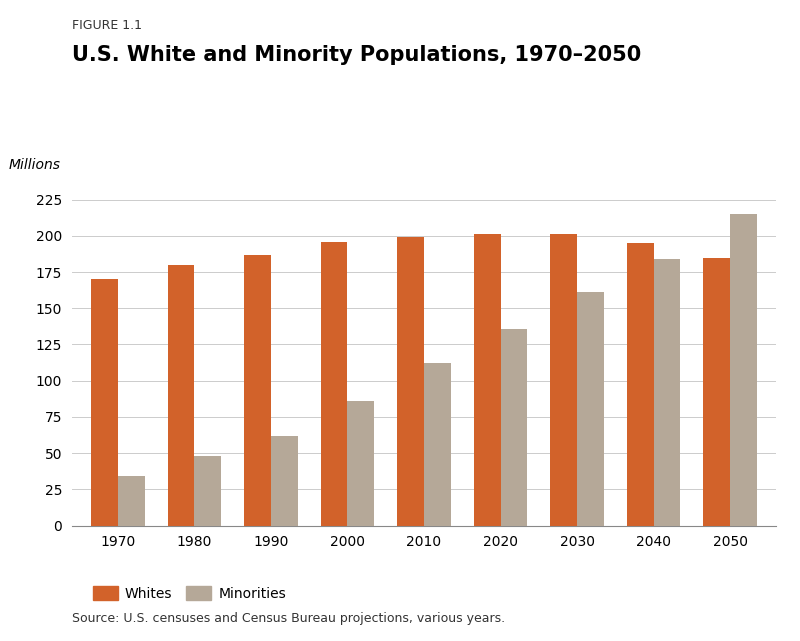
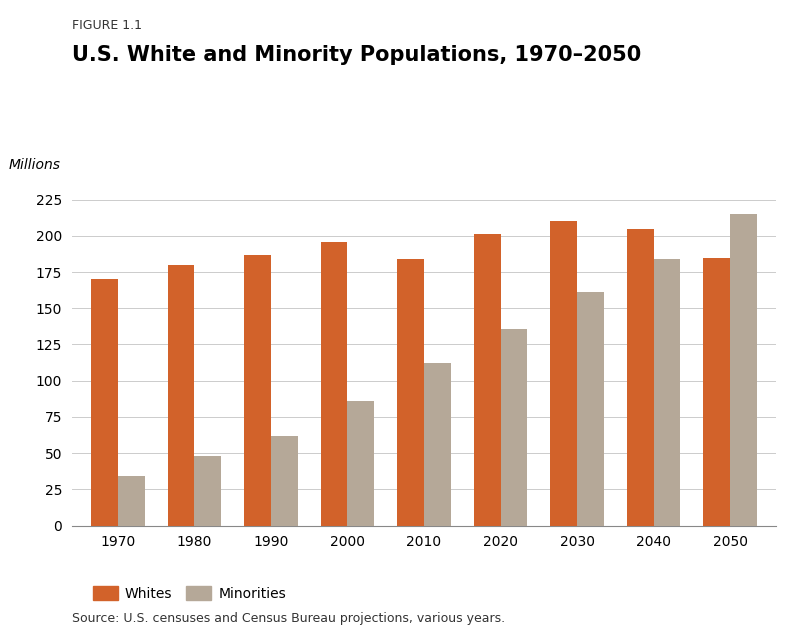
Whites/2010: 199 -> 184
Whites/2030: 201 -> 210
Whites/2040: 195 -> 205
